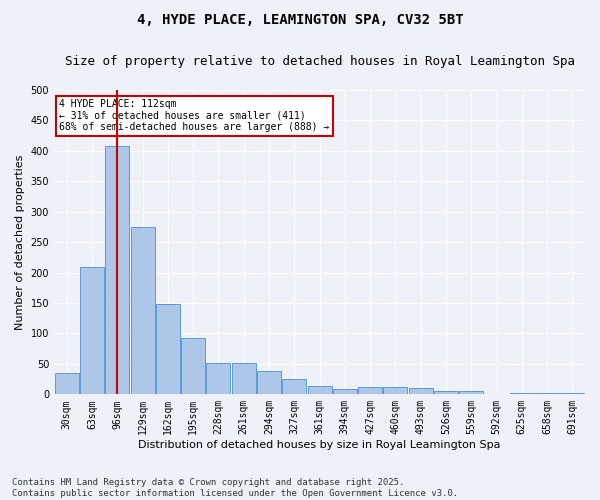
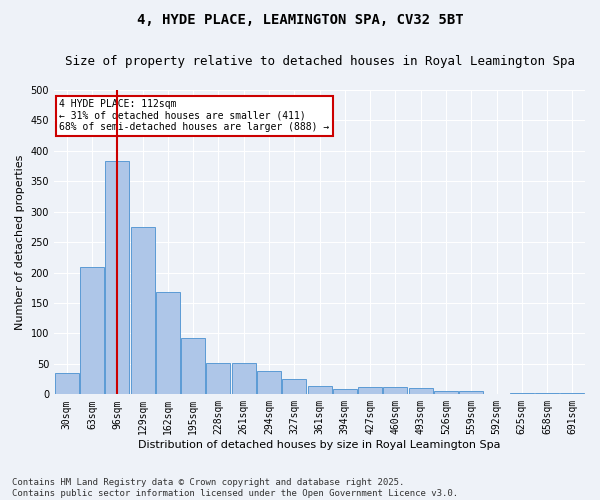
96sqm: 408 -> 383
162sqm: 148 -> 168
